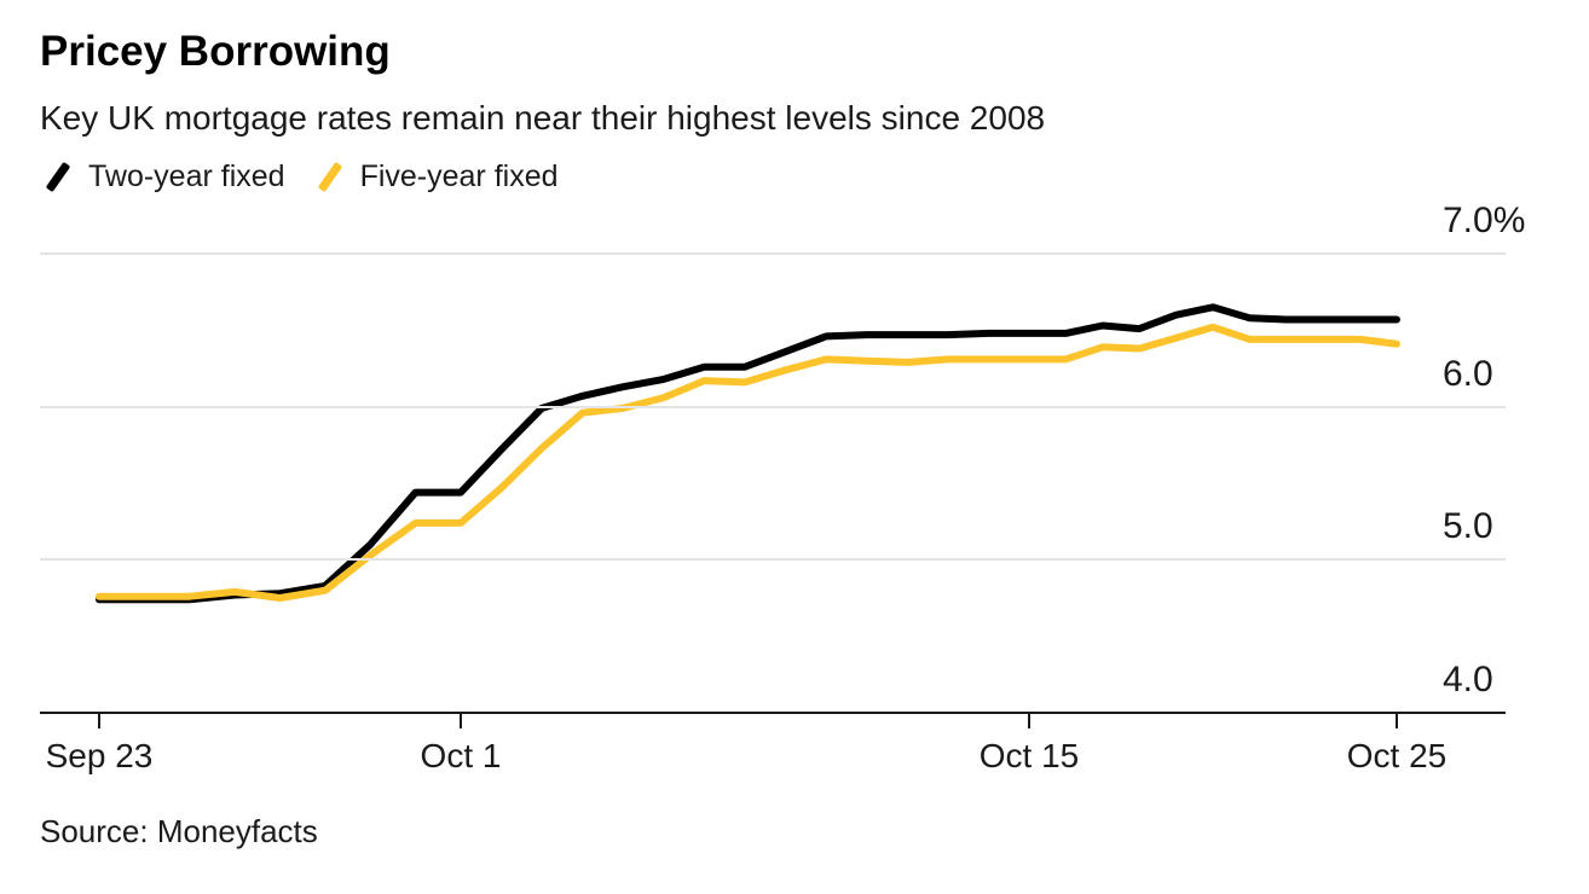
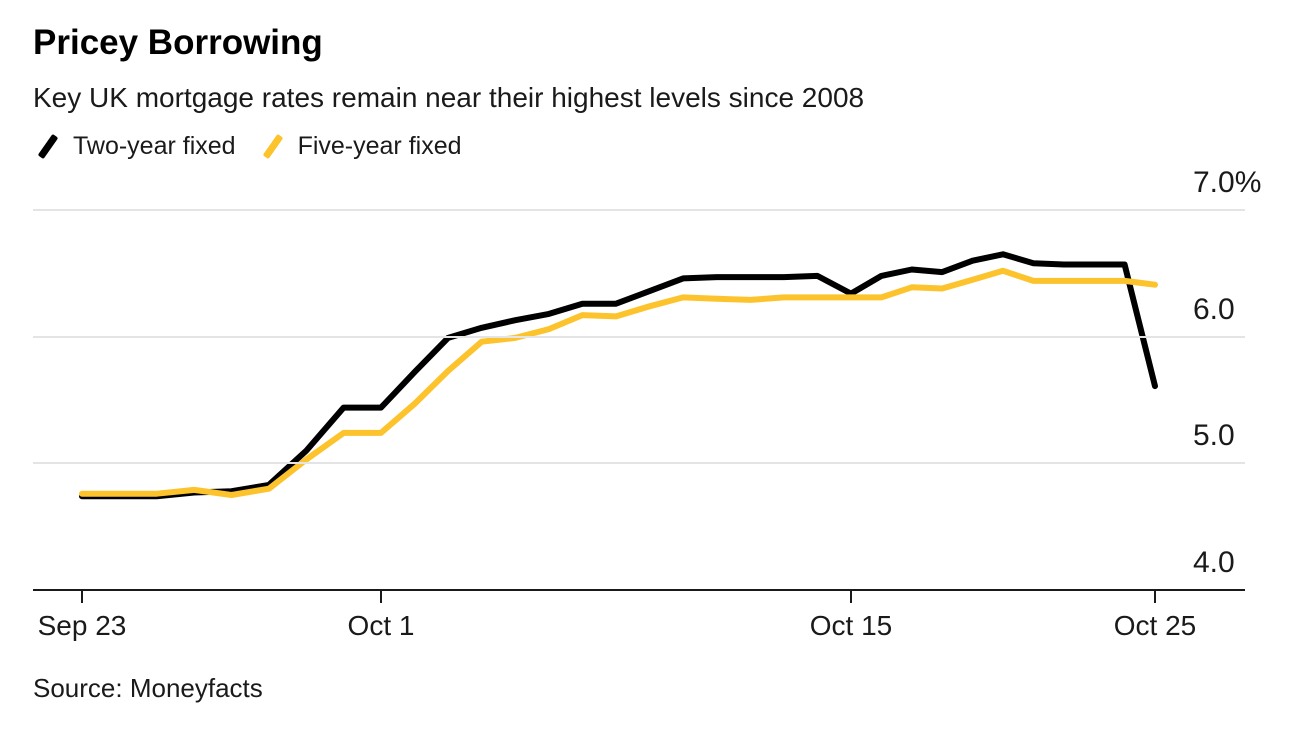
Two-year fixed/Oct 15: 6.48% -> 6.34%
Two-year fixed/Oct 25: 6.57% -> 5.61%
